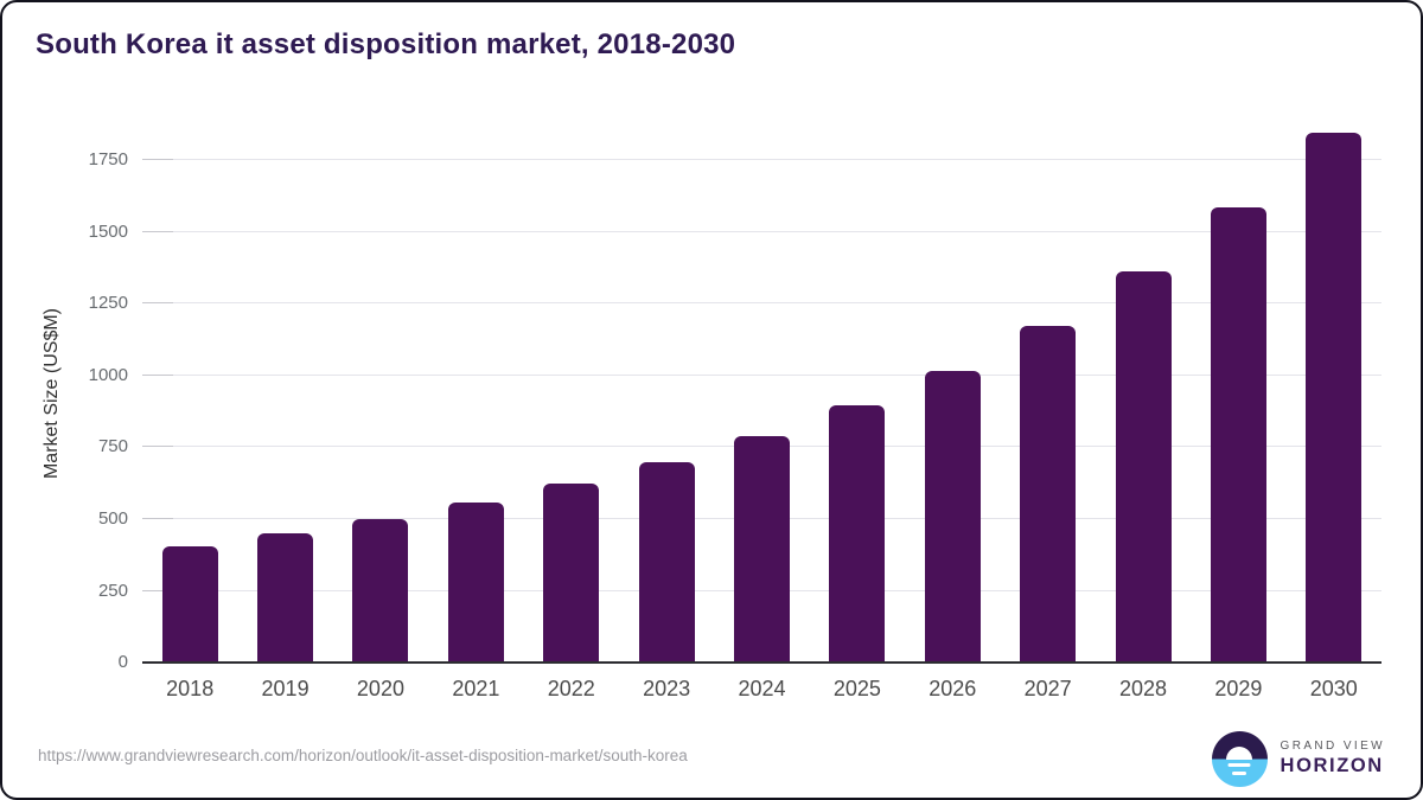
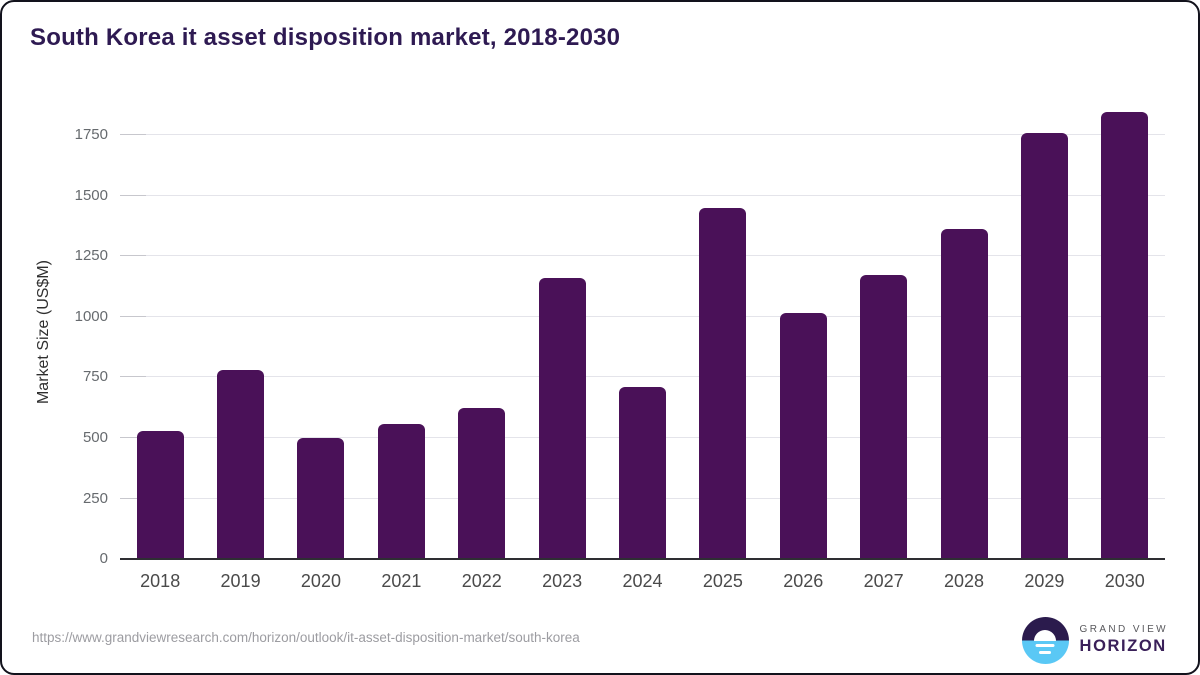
2018: 400 -> 530
2019: 450 -> 780
2023: 700 -> 1160
2024: 790 -> 710
2025: 900 -> 1450
2029: 1590 -> 1760
